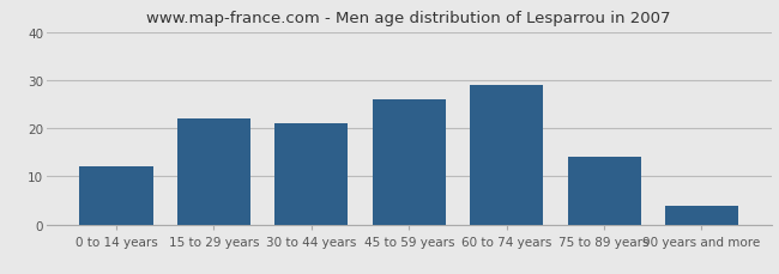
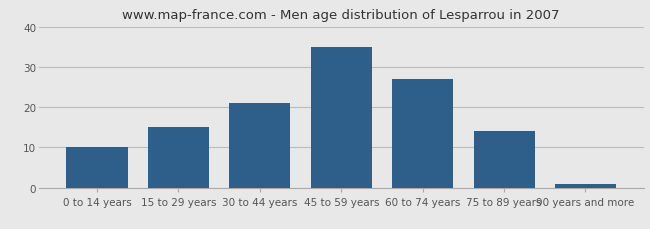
0 to 14 years: 12 -> 10
15 to 29 years: 22 -> 15
45 to 59 years: 26 -> 35
60 to 74 years: 29 -> 27
90 years and more: 4 -> 1
